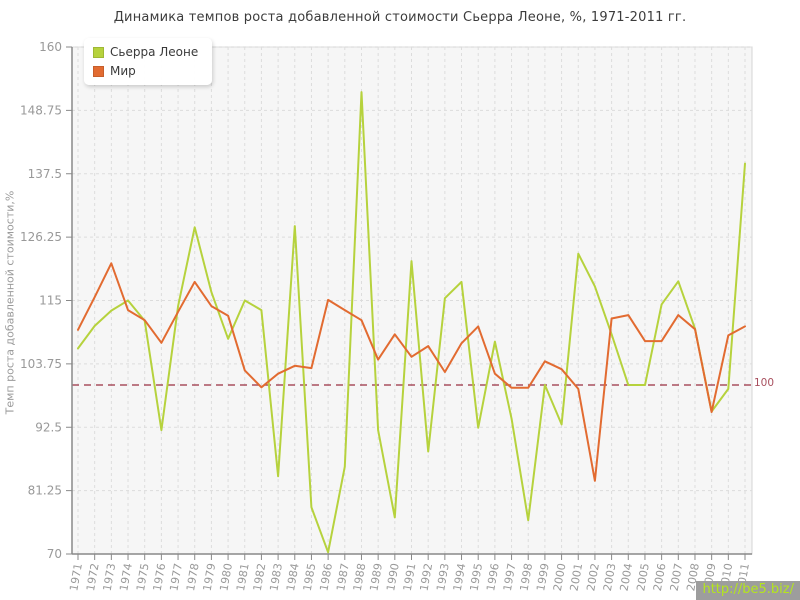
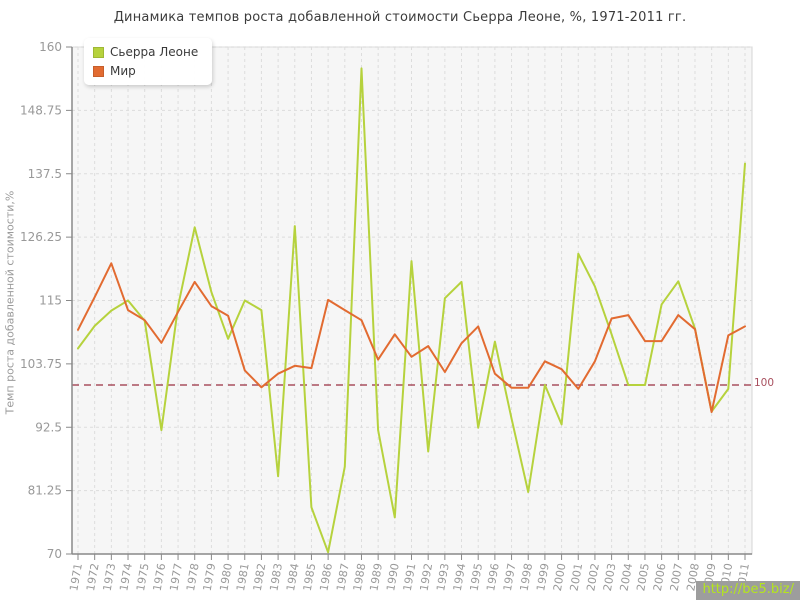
Сьерра Леоне/1988: 152 -> 156
Сьерра Леоне/1998: 76 -> 81
Мир/2002: 83 -> 104
